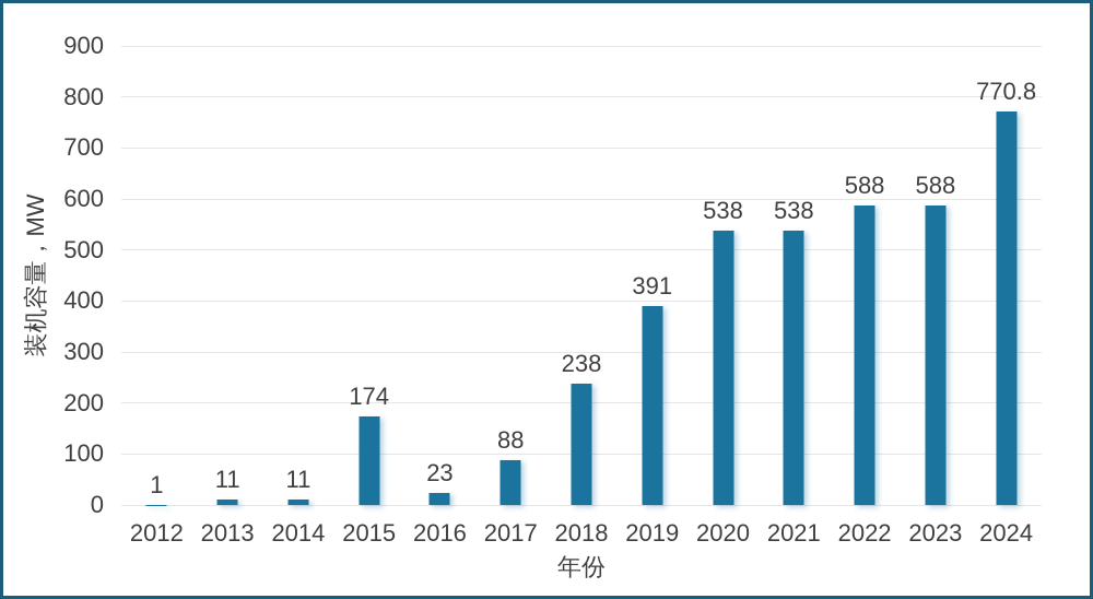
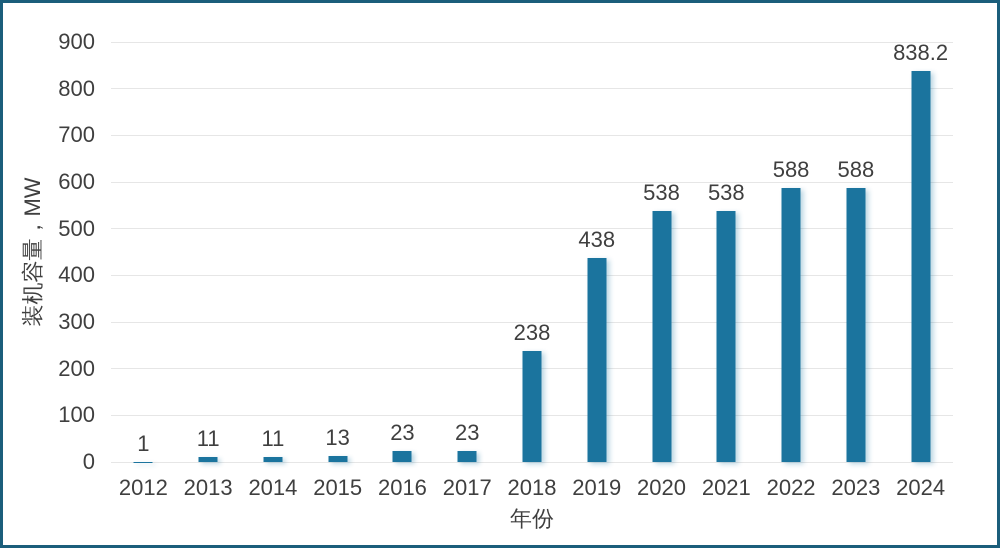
2015: 174 -> 13
2017: 88 -> 23
2019: 391 -> 438
2024: 770.8 -> 838.2
